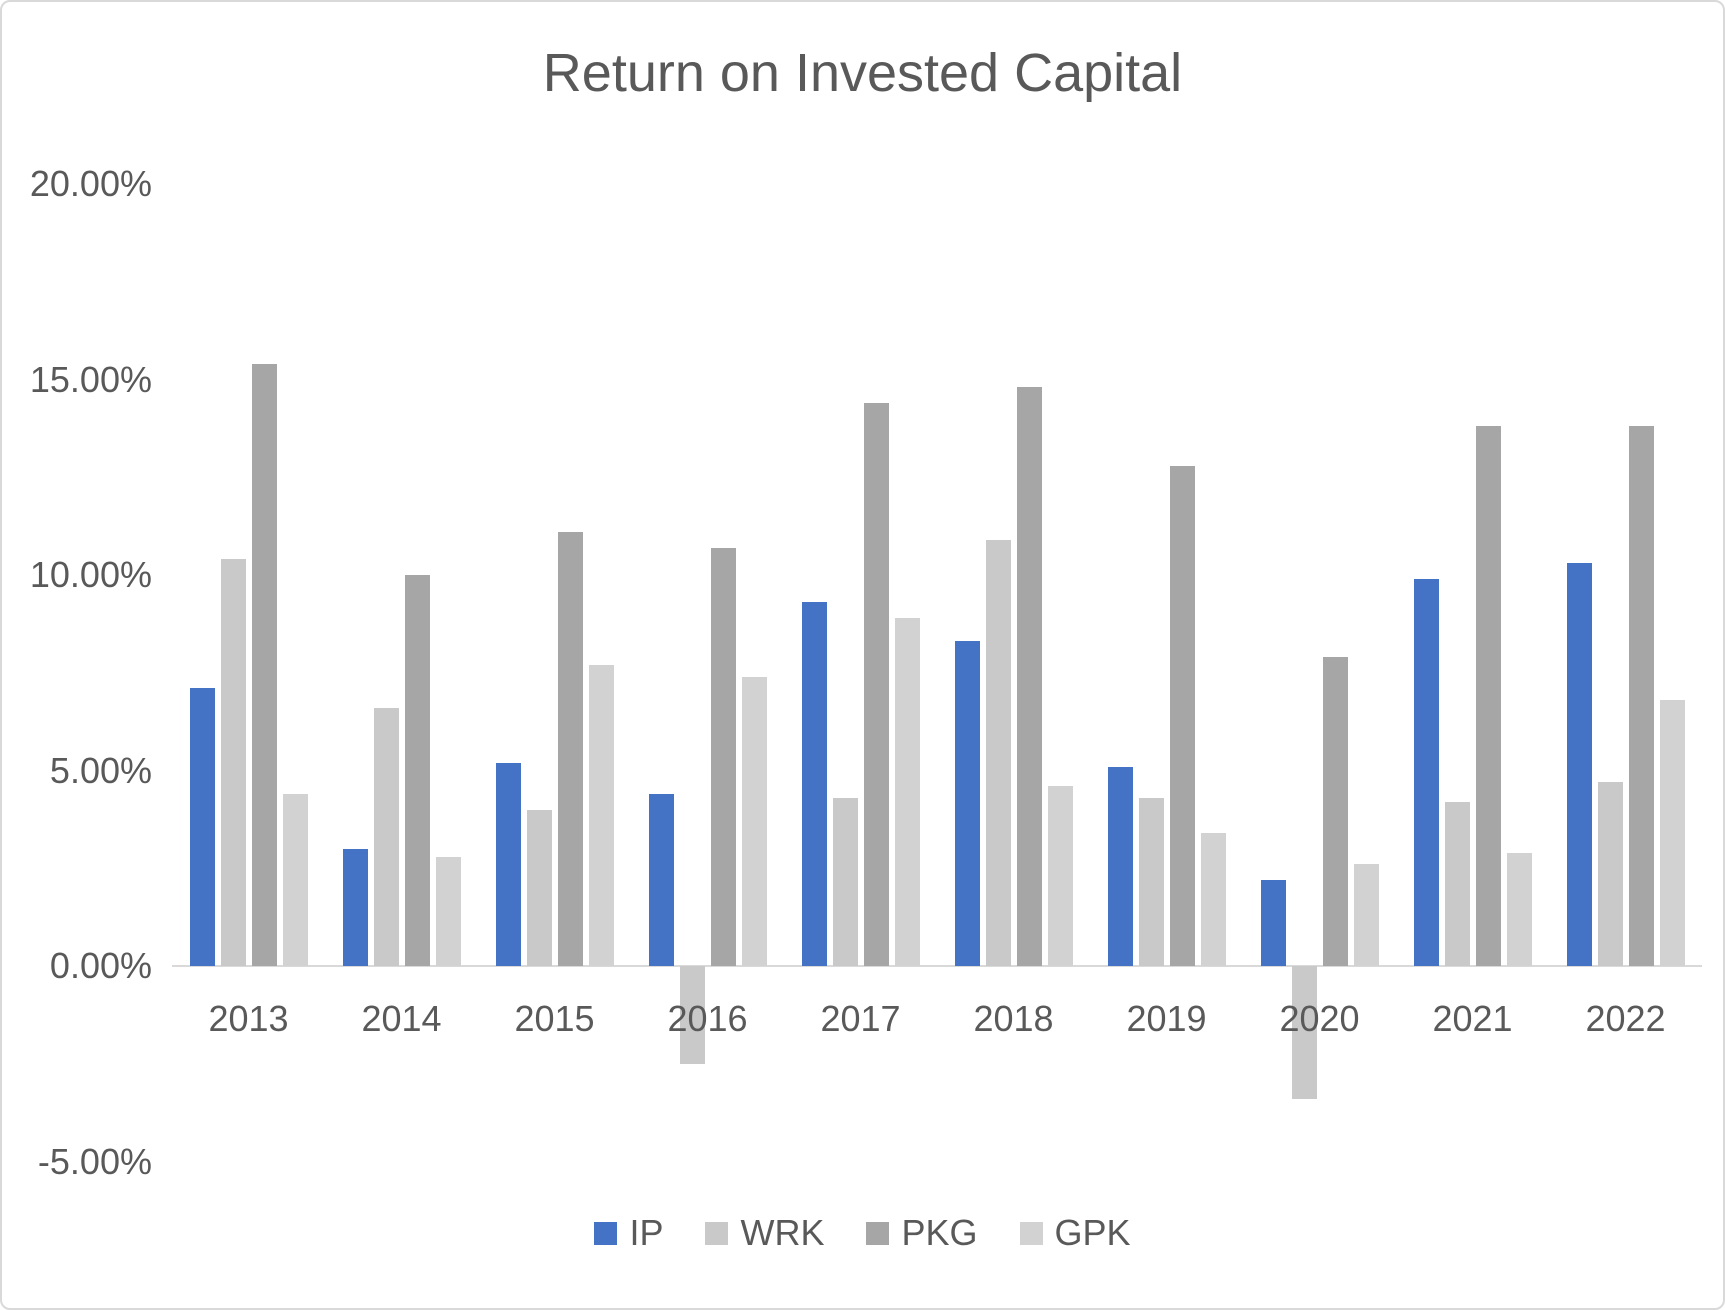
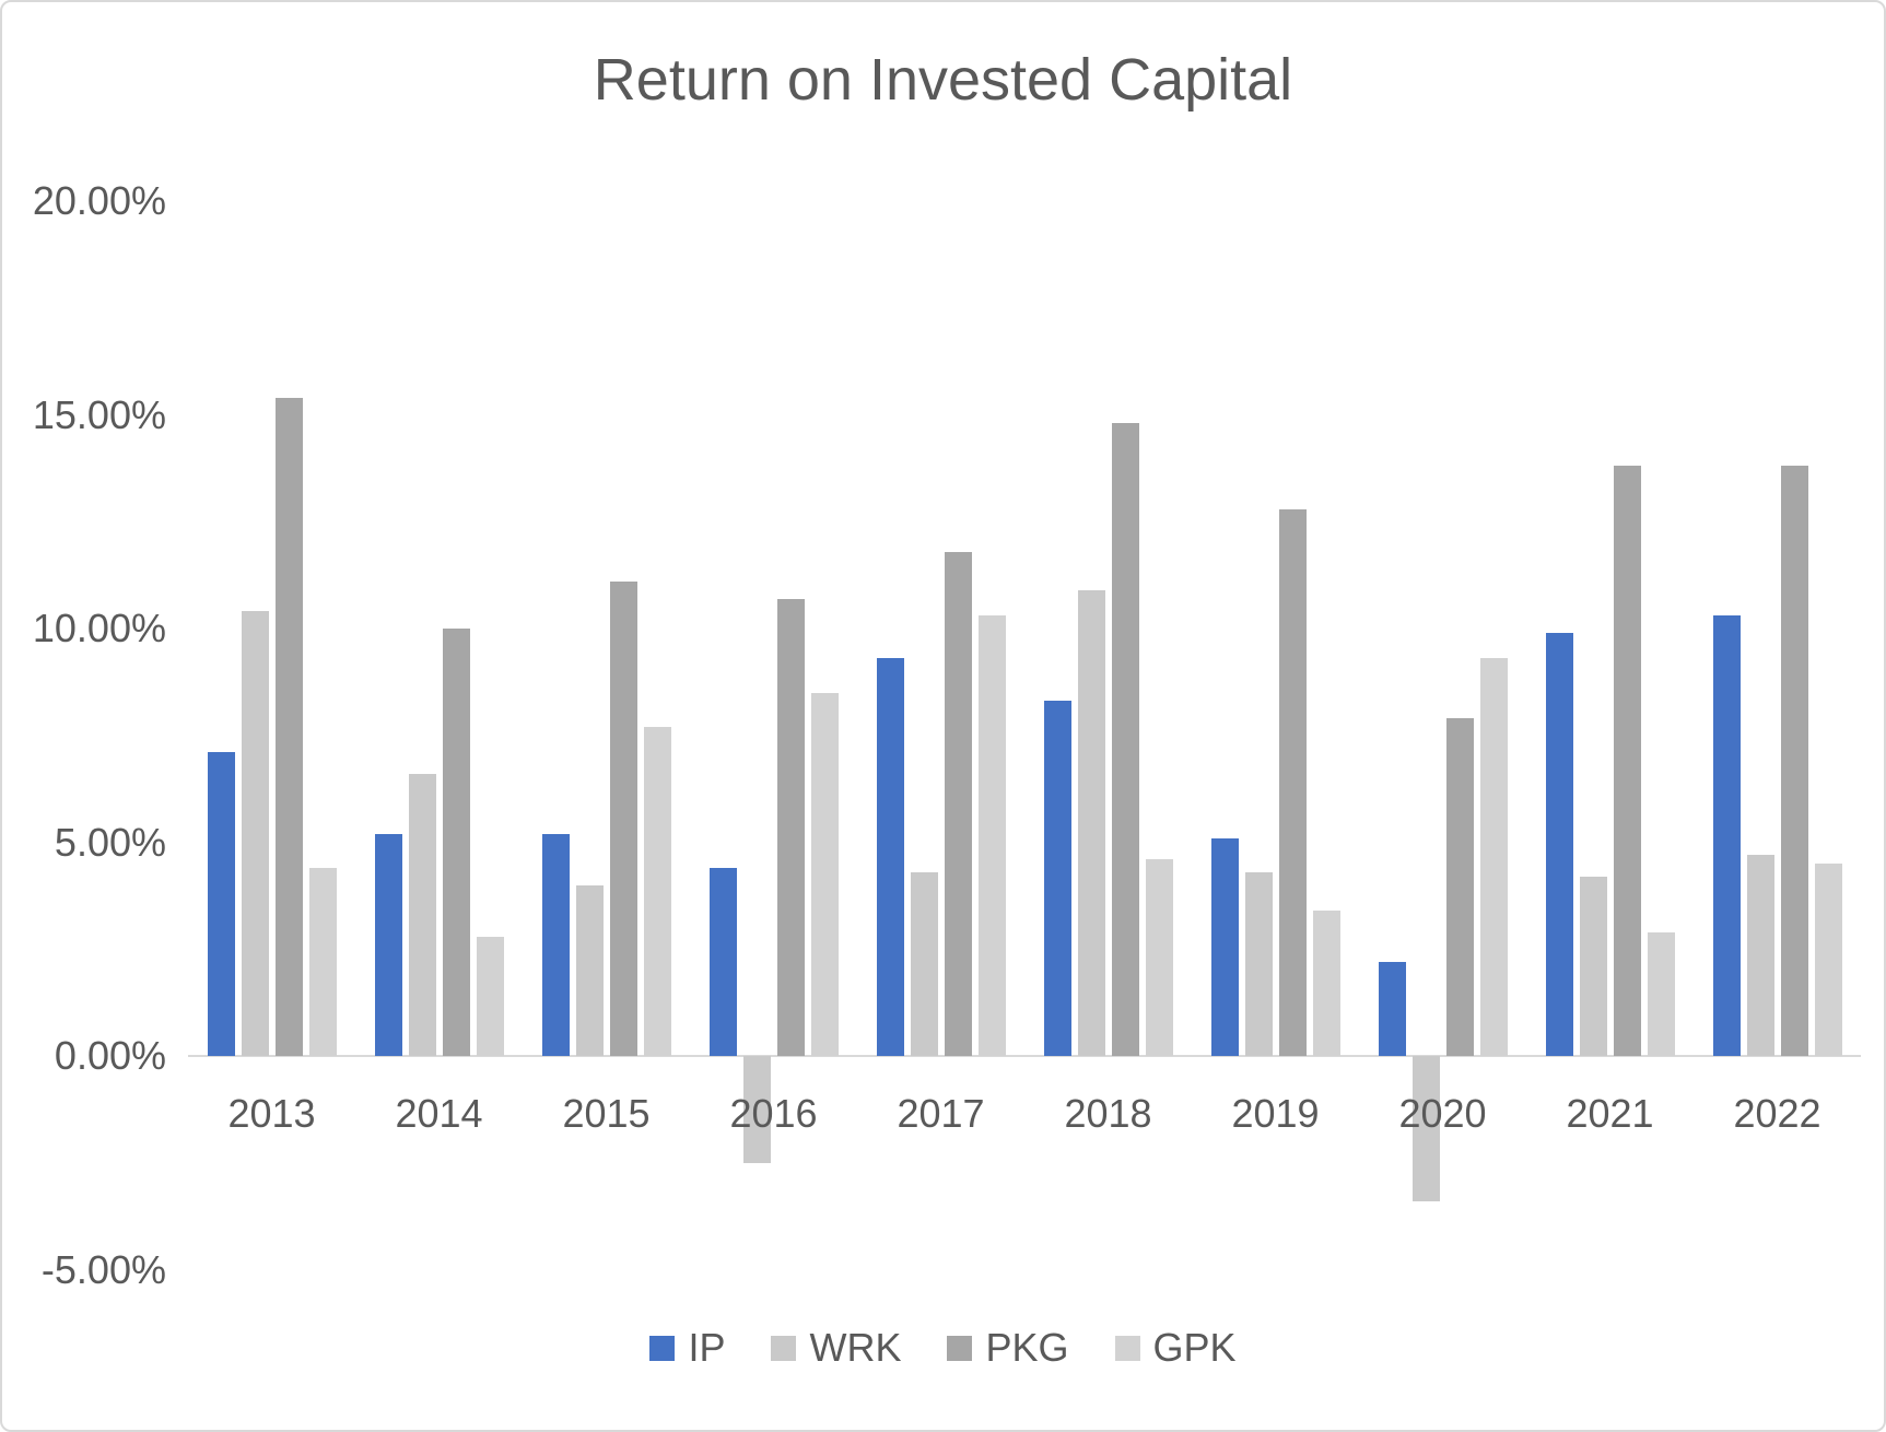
IP/2014: 3.0% -> 5.2%
GPK/2016: 7.4% -> 8.5%
PKG/2017: 14.4% -> 11.8%
GPK/2017: 8.9% -> 10.3%
GPK/2020: 2.6% -> 9.3%
GPK/2022: 6.8% -> 4.5%
